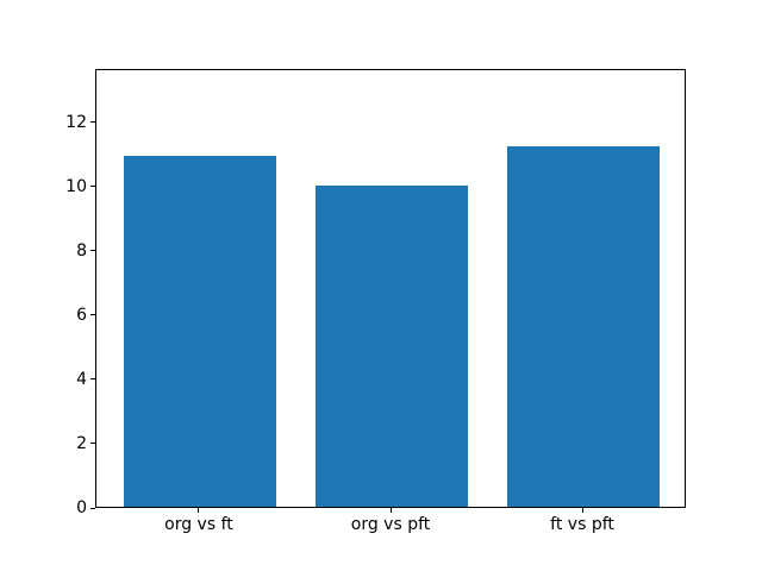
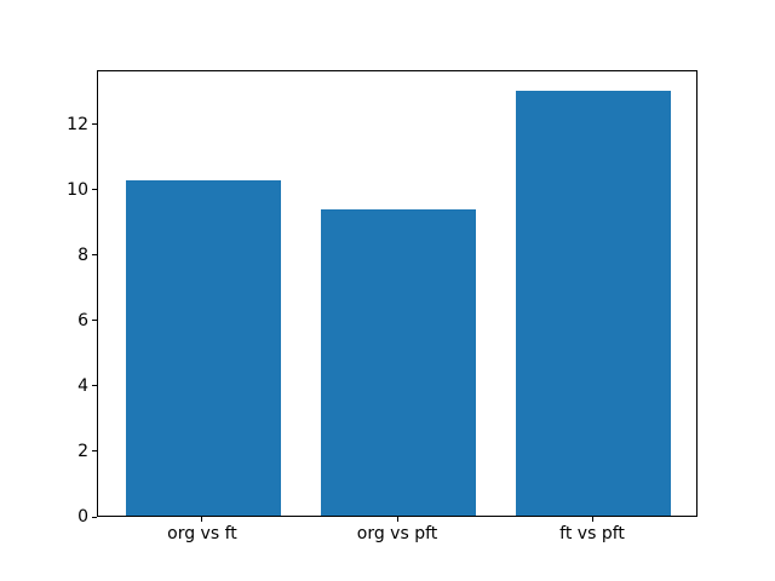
org vs ft: 10.9 -> 10.2
org vs pft: 10.0 -> 9.3
ft vs pft: 11.2 -> 13.0
